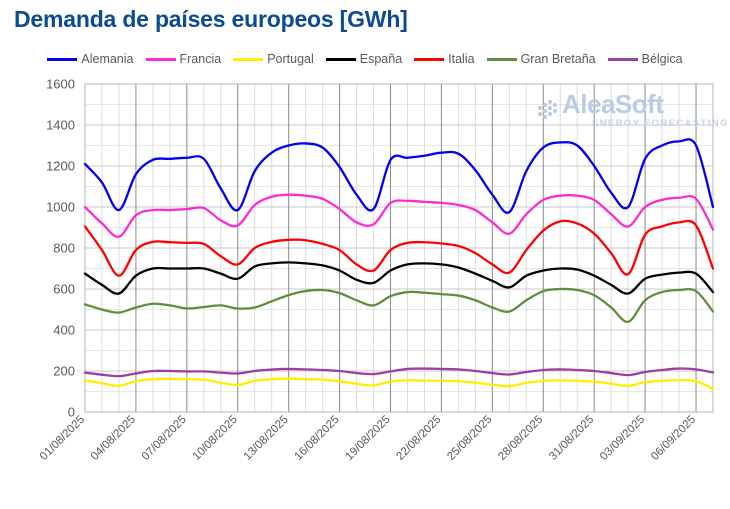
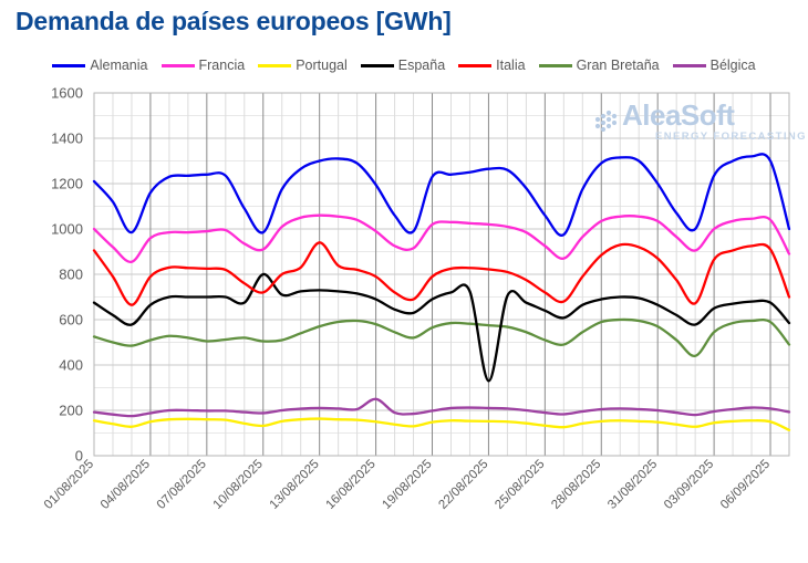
España/10/08/2025: 650 -> 800
Italia/13/08/2025: 840 -> 940
Bélgica/16/08/2025: 200 -> 250
España/22/08/2025: 720 -> 330
